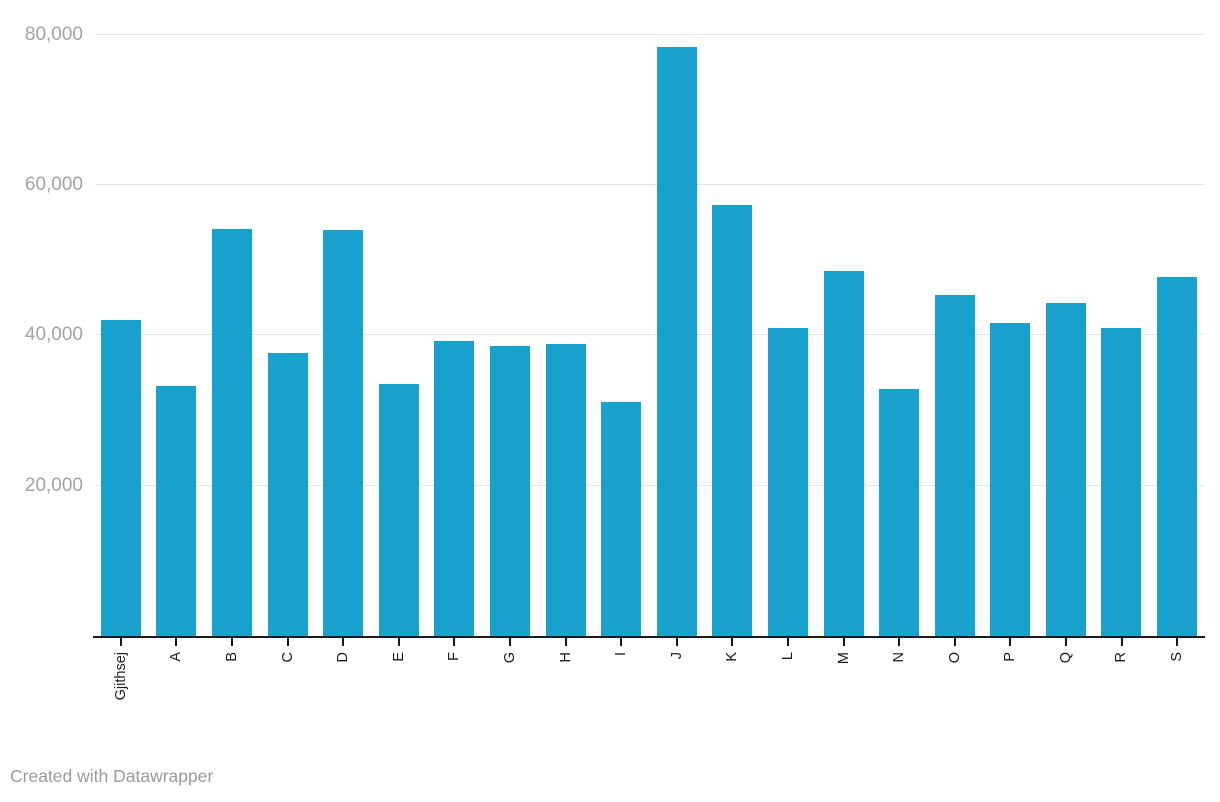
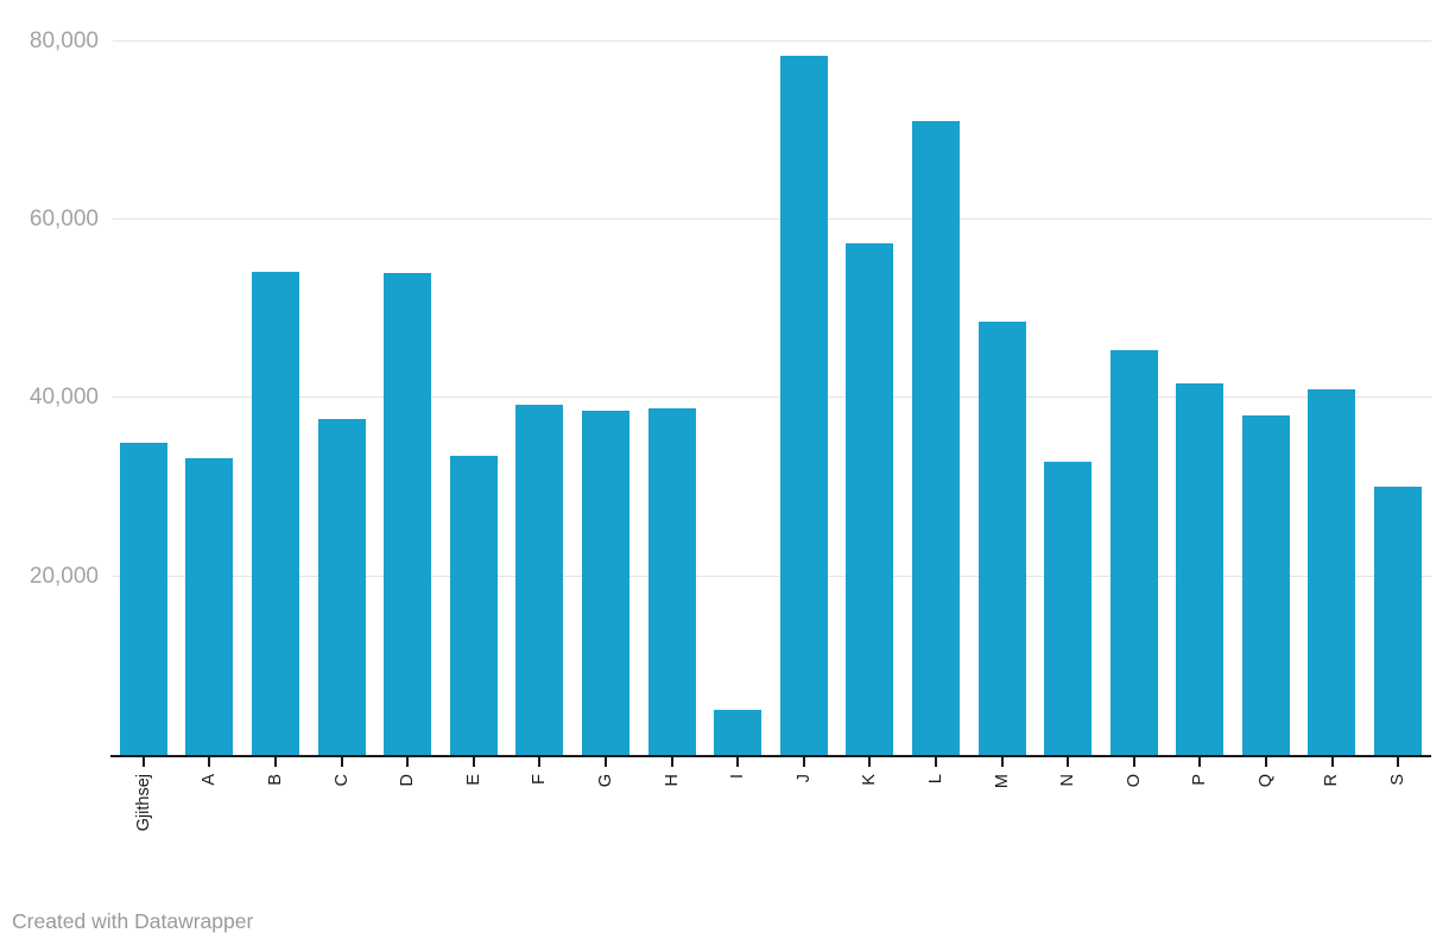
Gjithsej: 42000 -> 35000
I: 31000 -> 5000
L: 41000 -> 71000
Q: 44000 -> 38000
S: 48000 -> 30000
